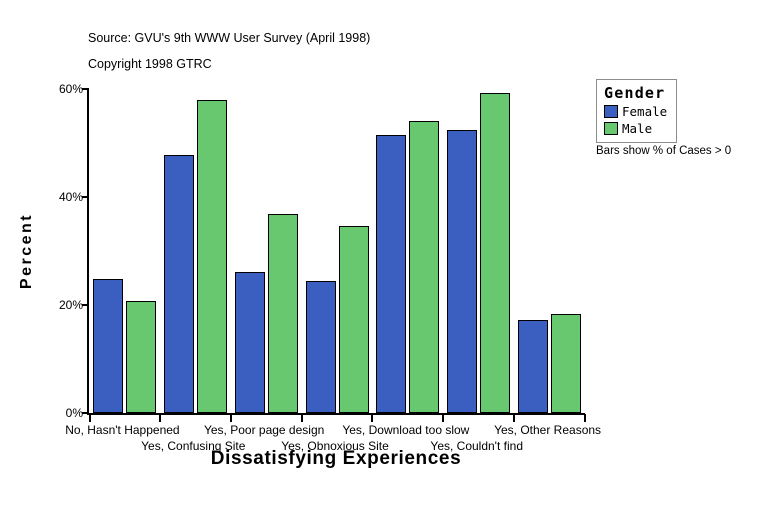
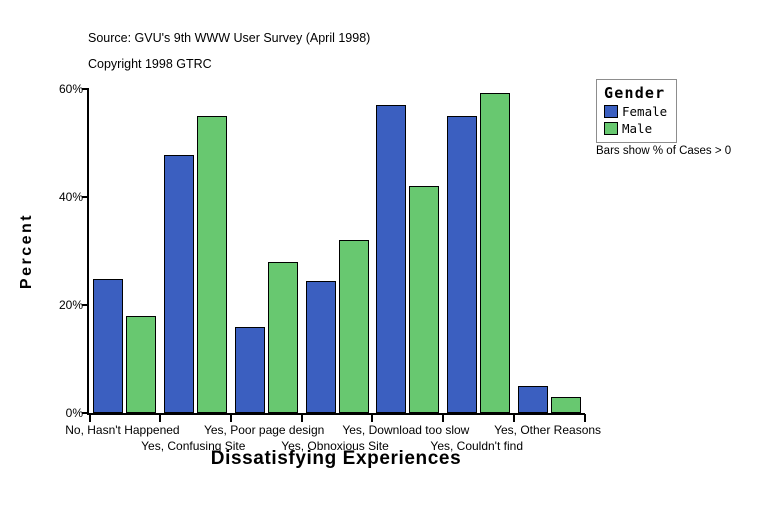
Male/No, Hasn't Happened: 21% -> 18%
Male/Yes, Confusing Site: 58% -> 55%
Female/Yes, Poor page design: 26% -> 16%
Male/Yes, Poor page design: 37% -> 28%
Male/Yes, Obnoxious Site: 35% -> 32%
Female/Yes, Download too slow: 51% -> 57%
Male/Yes, Download too slow: 54% -> 42%
Female/Yes, Couldn't find: 52% -> 55%
Female/Yes, Other Reasons: 17% -> 5%
Male/Yes, Other Reasons: 18% -> 3%
